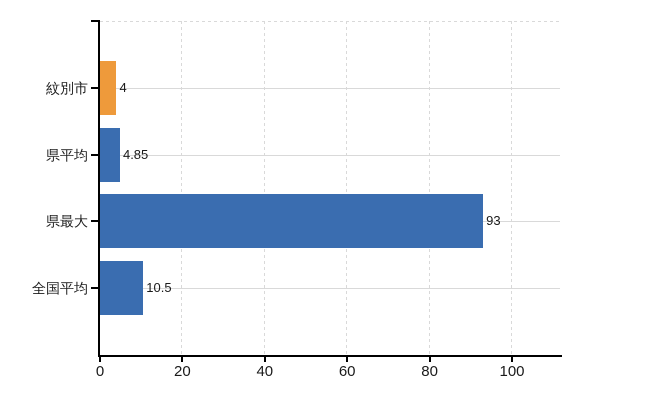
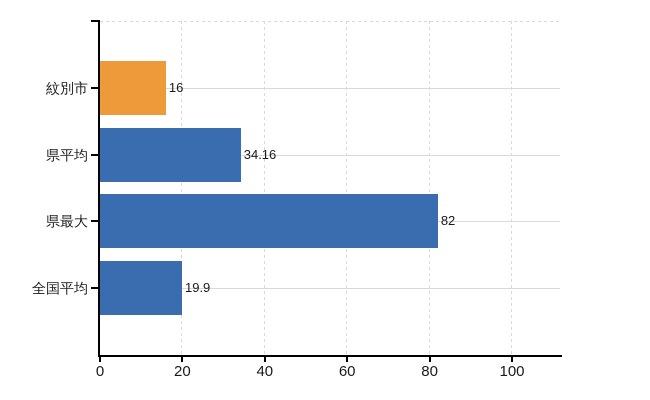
紋別市: 4 -> 16
県平均: 4.85 -> 34.16
県最大: 93 -> 82
全国平均: 10.5 -> 19.9
